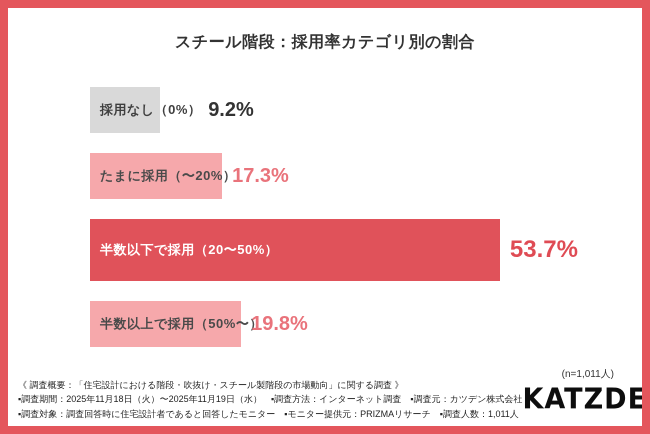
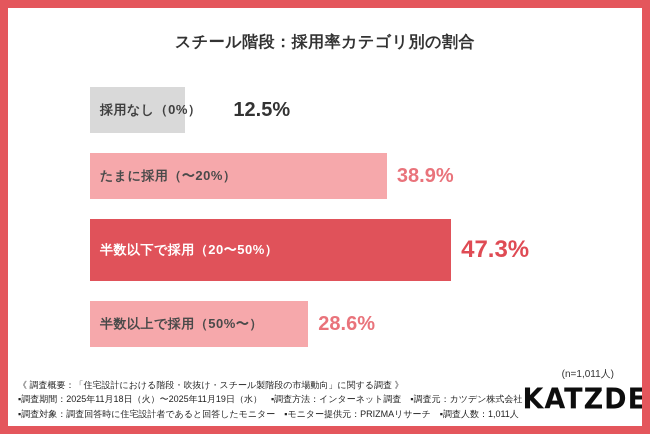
採用なし（0%）: 9.2% -> 12.5%
たまに採用（〜20%）: 17.3% -> 38.9%
半数以下で採用（20〜50%）: 53.7% -> 47.3%
半数以上で採用（50%〜）: 19.8% -> 28.6%
